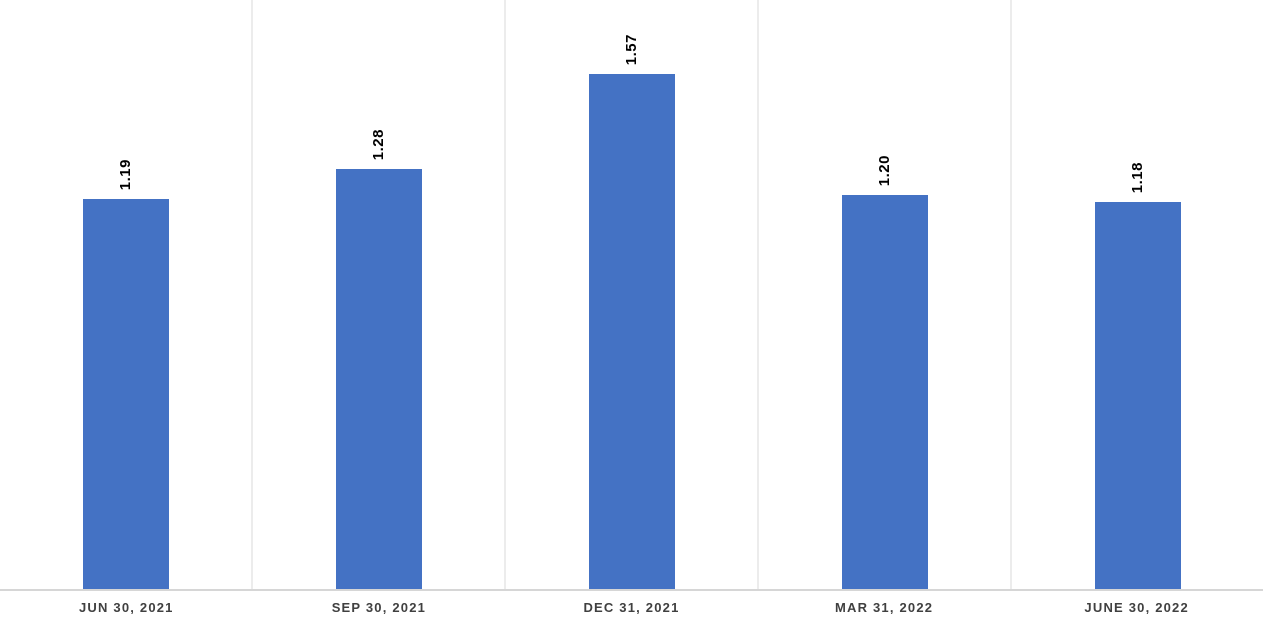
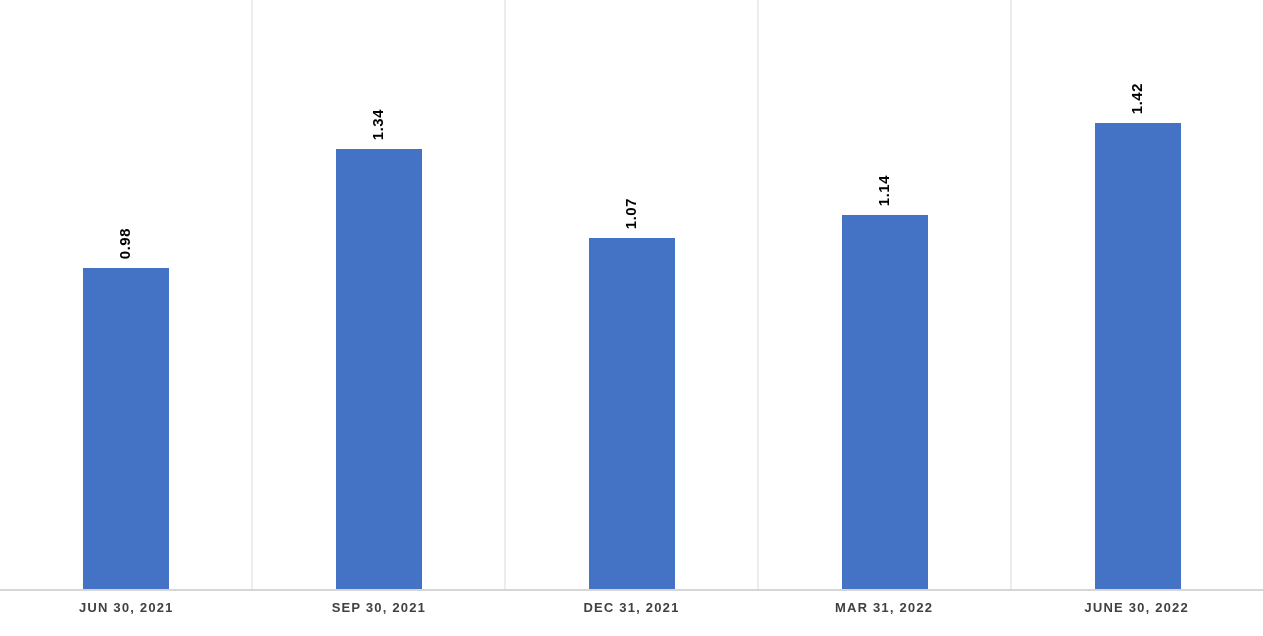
JUN 30, 2021: 1.19 -> 0.98
SEP 30, 2021: 1.28 -> 1.34
DEC 31, 2021: 1.57 -> 1.07
MAR 31, 2022: 1.20 -> 1.14
JUNE 30, 2022: 1.18 -> 1.42
